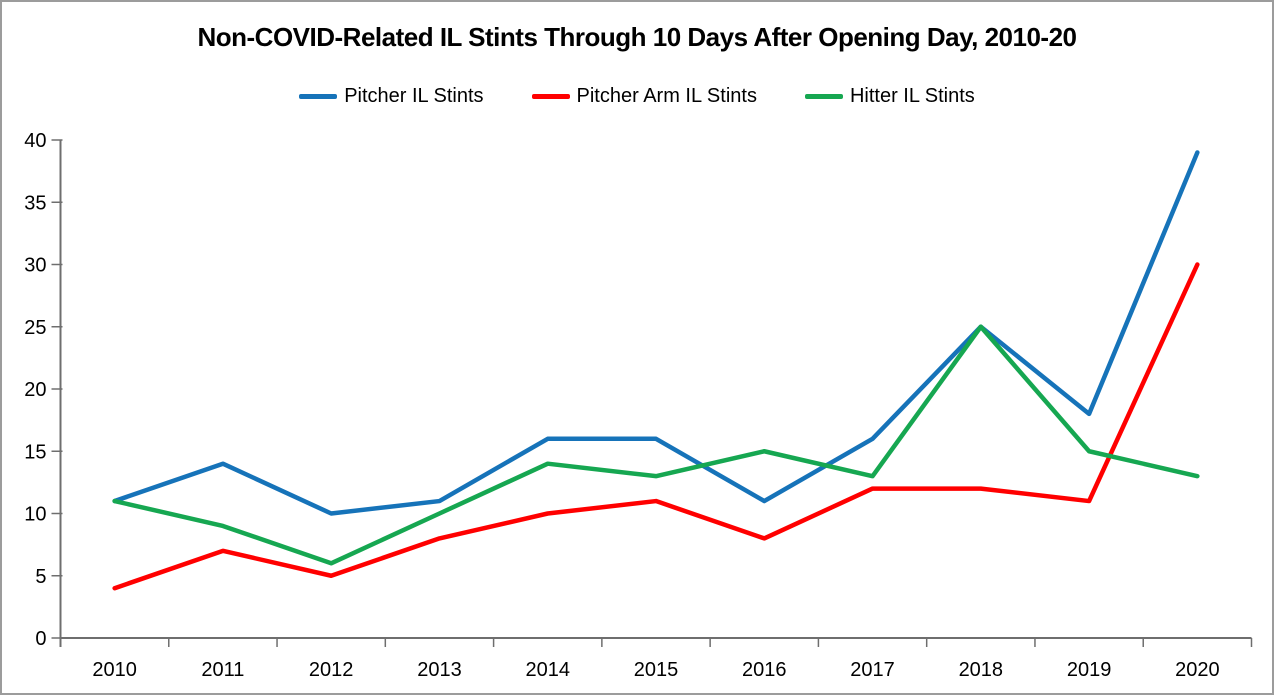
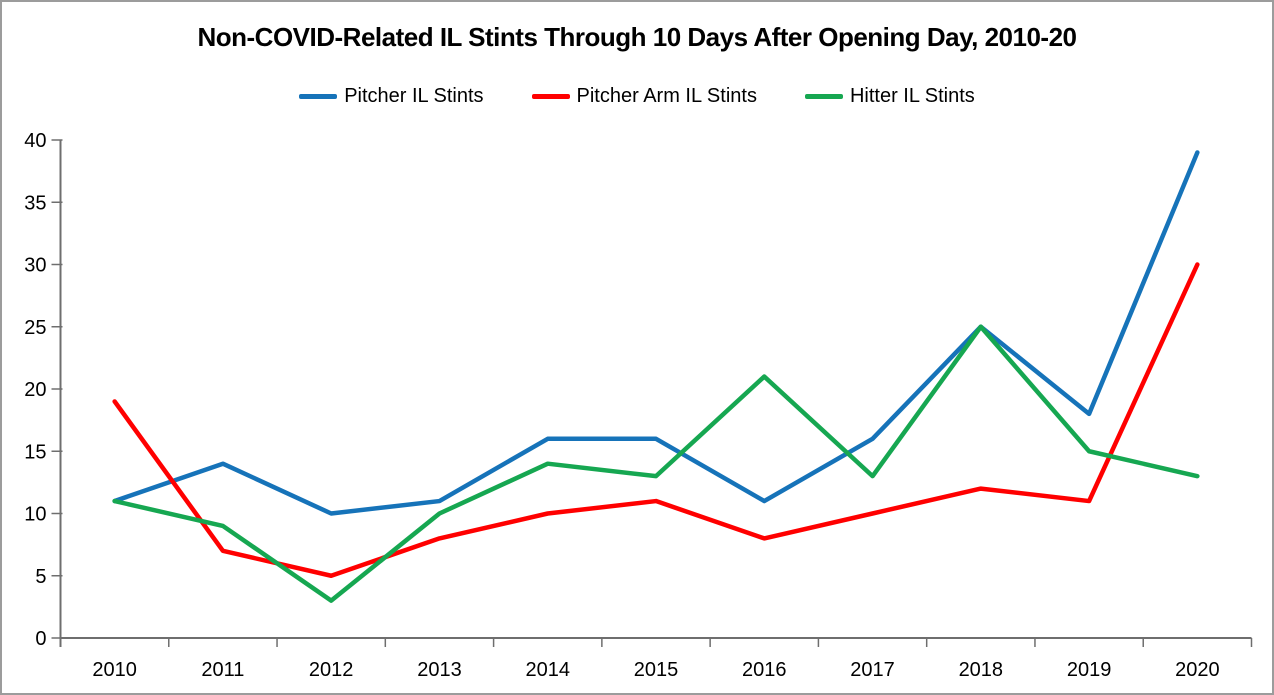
Pitcher Arm IL Stints/2010: 4 -> 19
Hitter IL Stints/2012: 6 -> 3
Hitter IL Stints/2016: 15 -> 21
Pitcher Arm IL Stints/2017: 12 -> 10
